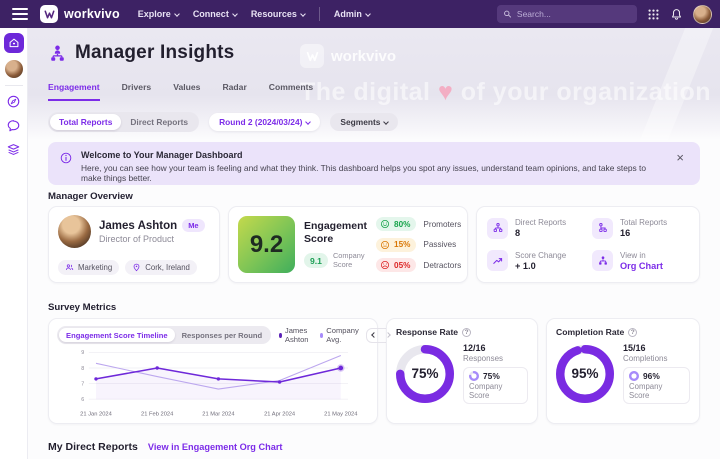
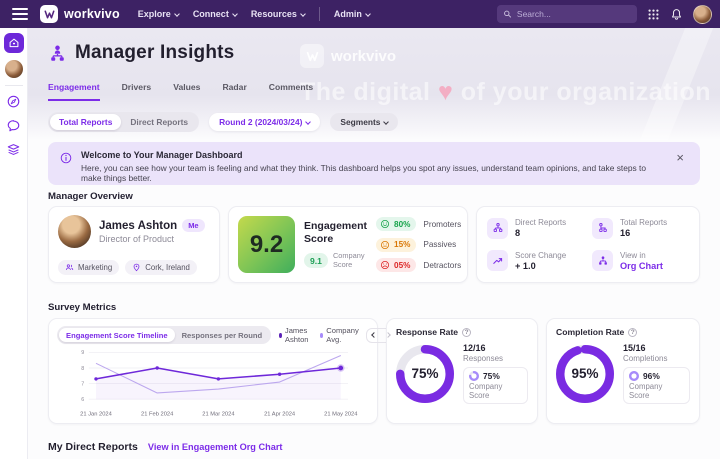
Company Avg./21 Feb 2024: 7.5 -> 6.4
James Ashton/21 Apr 2024: 7.1 -> 7.6
Company Avg./21 Apr 2024: 7.2 -> 7.1
